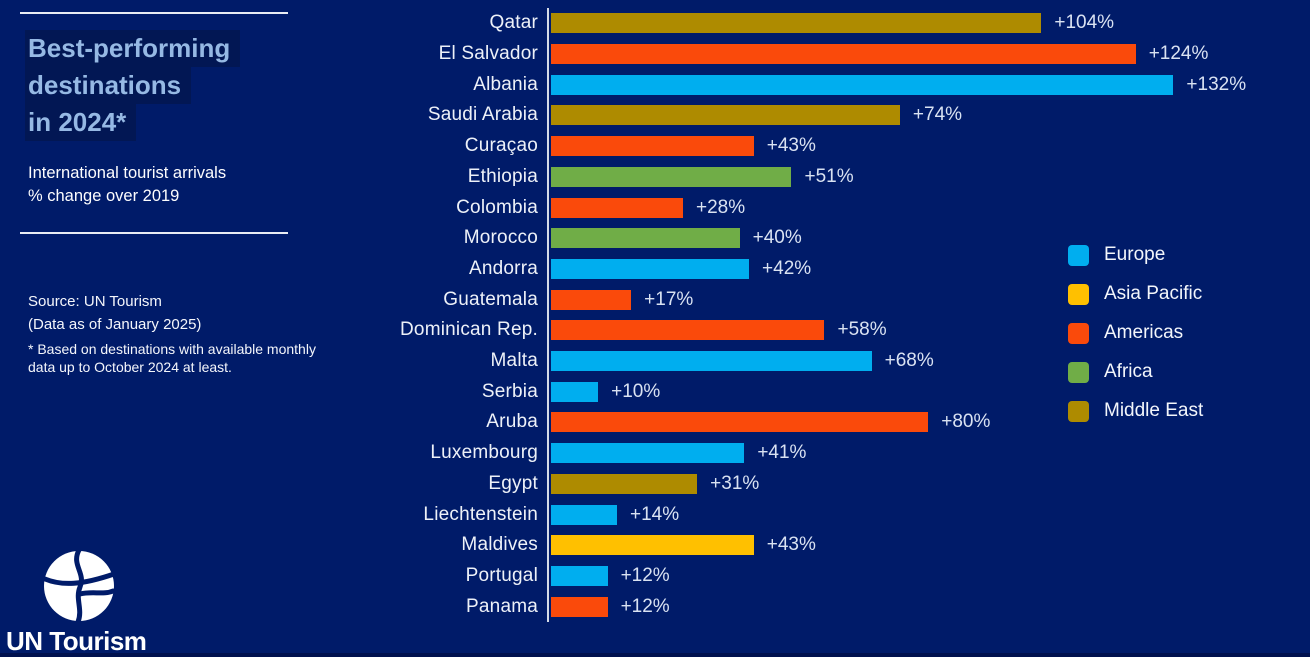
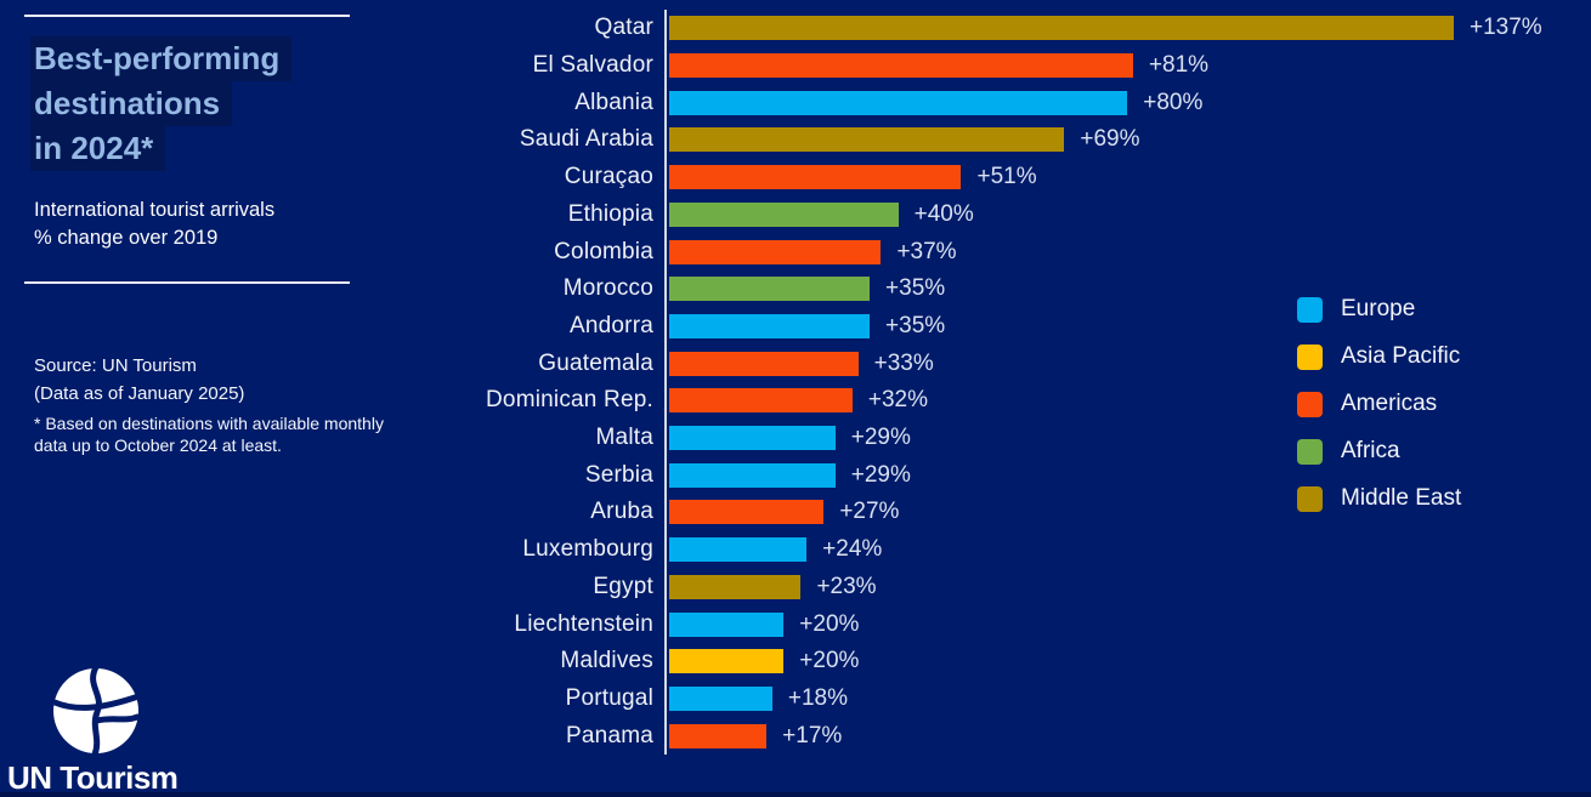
Qatar: +104% -> +137%
El Salvador: +124% -> +81%
Albania: +132% -> +80%
Saudi Arabia: +74% -> +69%
Curaçao: +43% -> +51%
Ethiopia: +51% -> +40%
Colombia: +28% -> +37%
Morocco: +40% -> +35%
Andorra: +42% -> +35%
Guatemala: +17% -> +33%
Dominican Rep.: +58% -> +32%
Malta: +68% -> +29%
Serbia: +10% -> +29%
Aruba: +80% -> +27%
Luxembourg: +41% -> +24%
Egypt: +31% -> +23%
Liechtenstein: +14% -> +20%
Maldives: +43% -> +20%
Portugal: +12% -> +18%
Panama: +12% -> +17%
